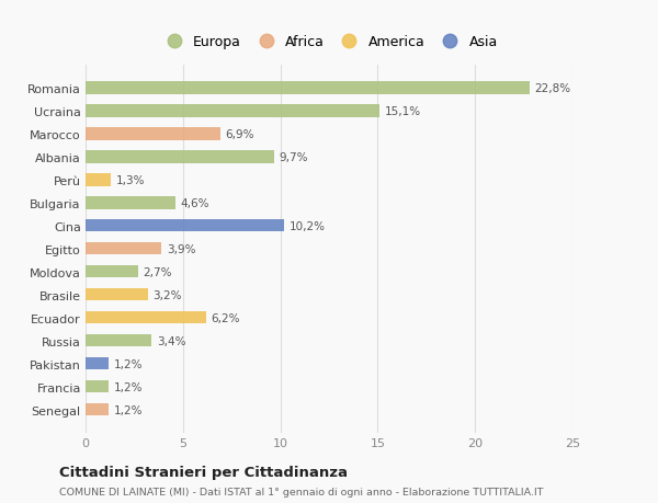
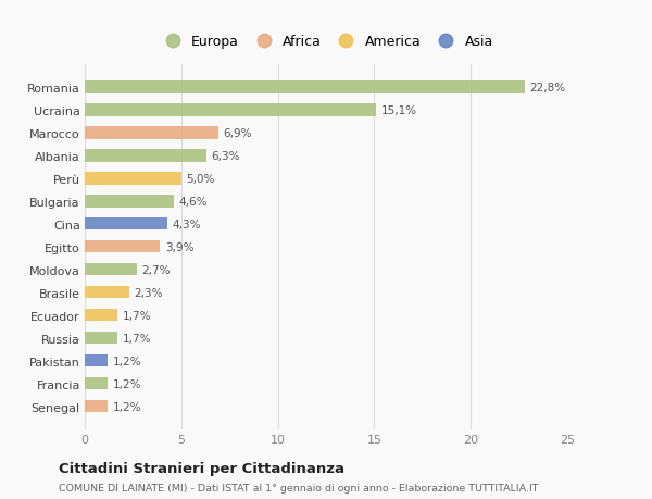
Albania: 9,7% -> 6,3%
Perù: 1,3% -> 5,0%
Cina: 10,2% -> 4,3%
Brasile: 3,2% -> 2,3%
Ecuador: 6,2% -> 1,7%
Russia: 3,4% -> 1,7%
